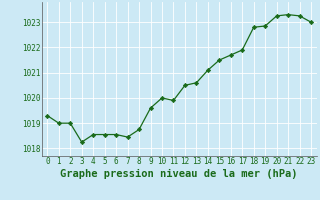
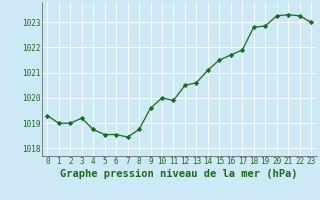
3: 1018.25 -> 1019.20
4: 1018.55 -> 1018.75
